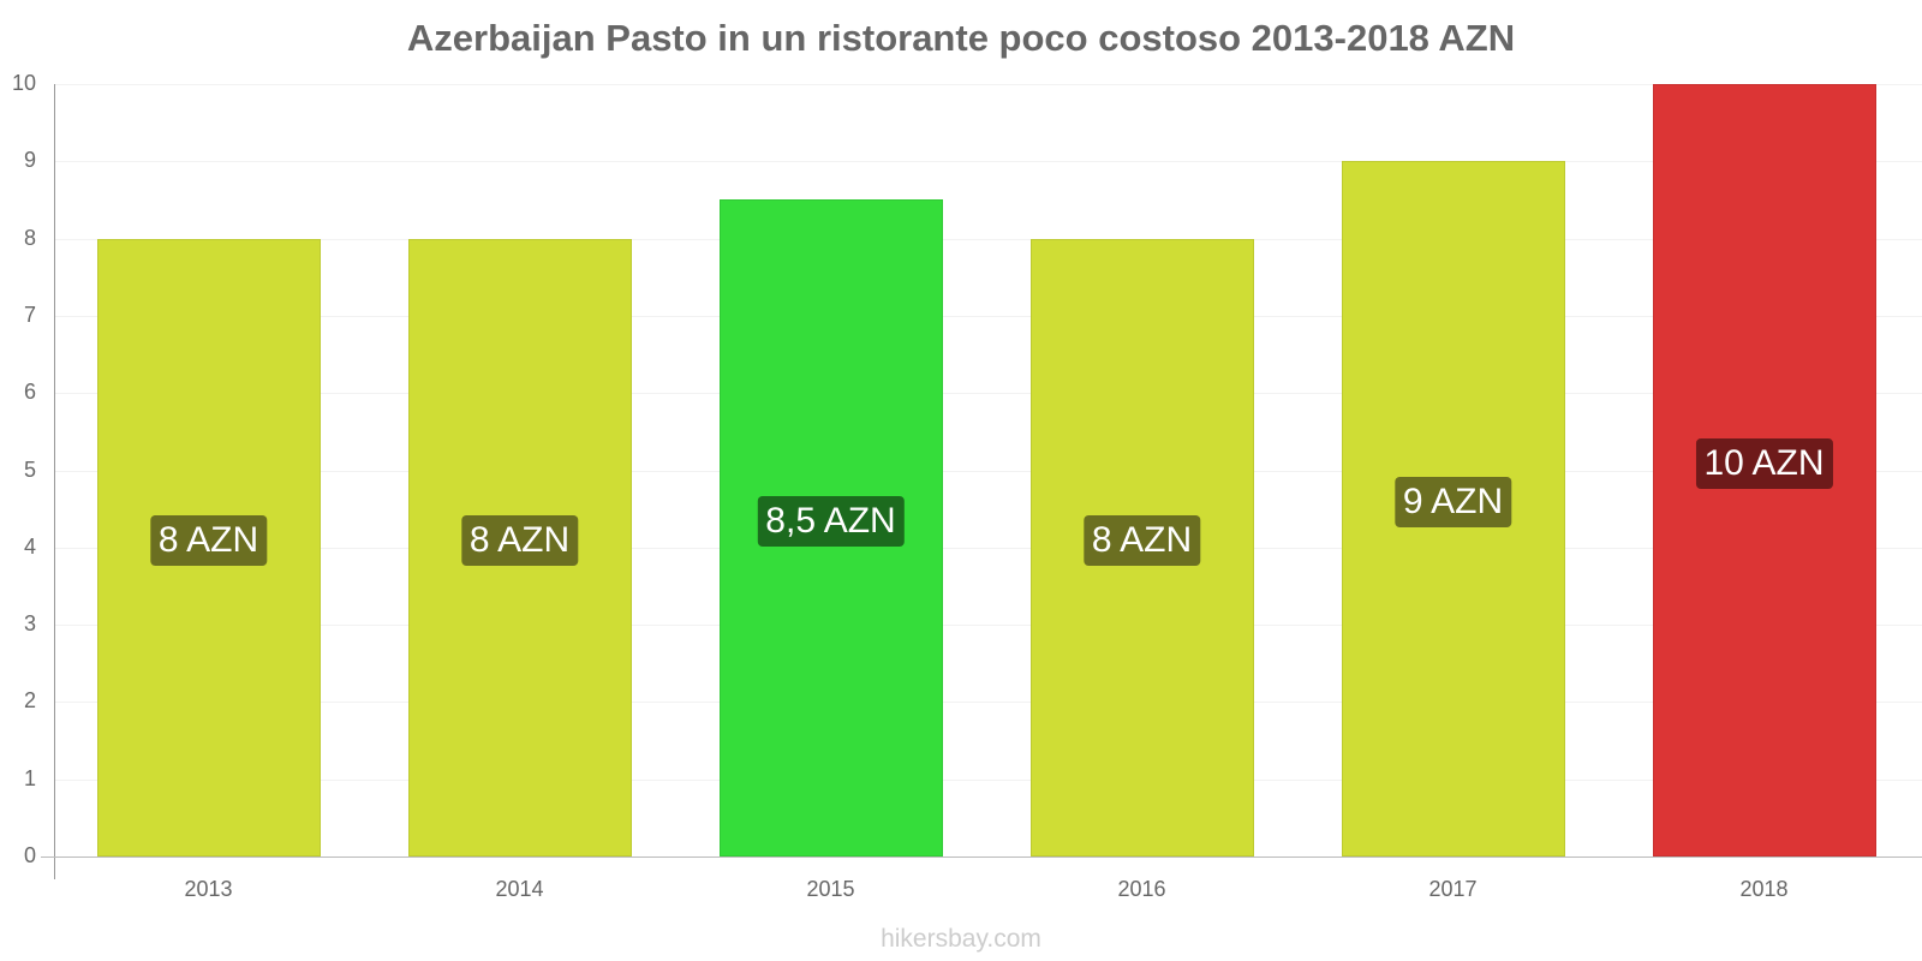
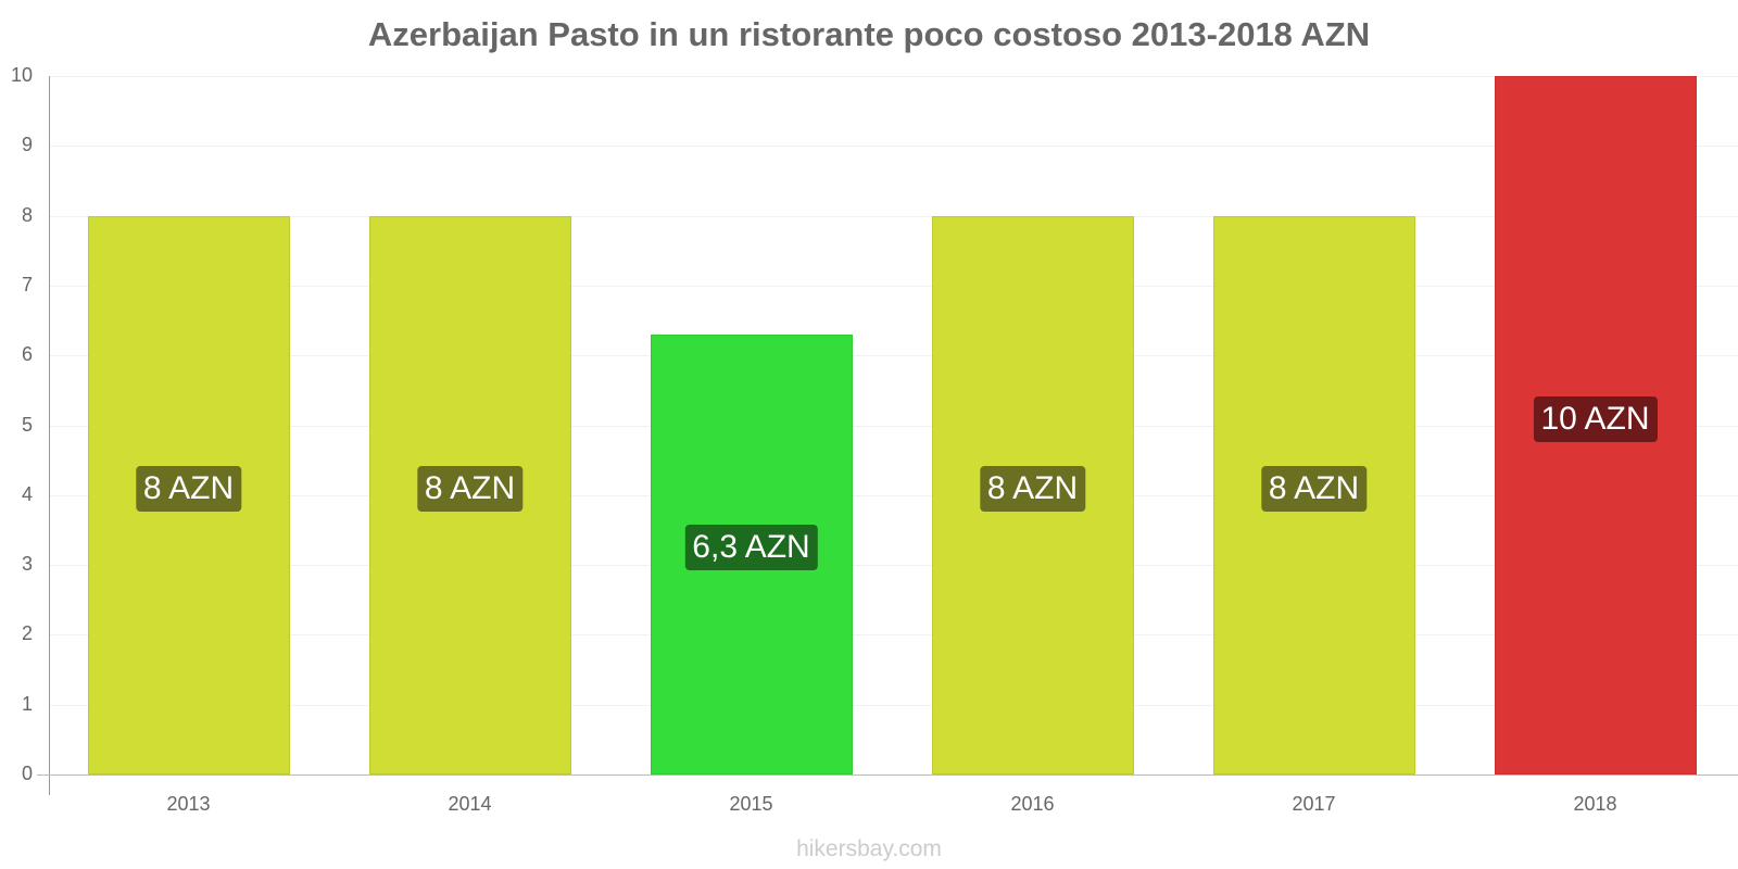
2015: 8,5 -> 6,3
2017: 9 -> 8
